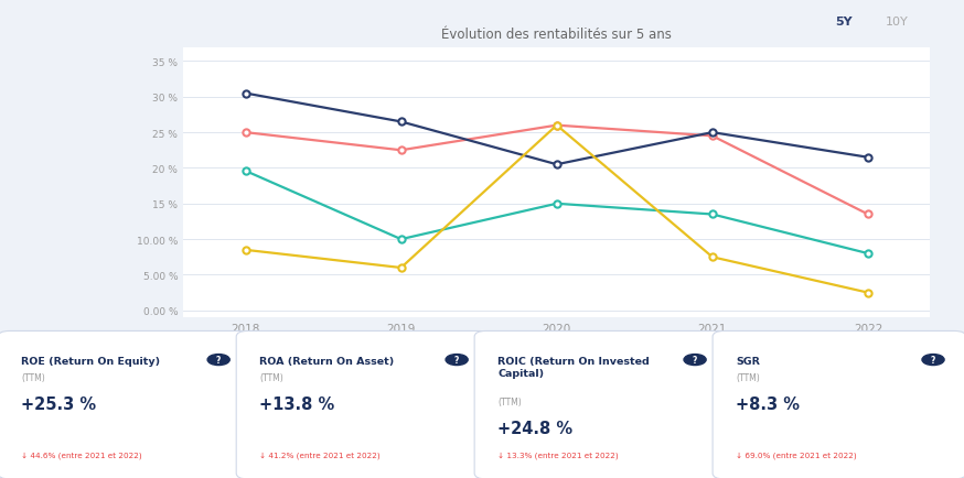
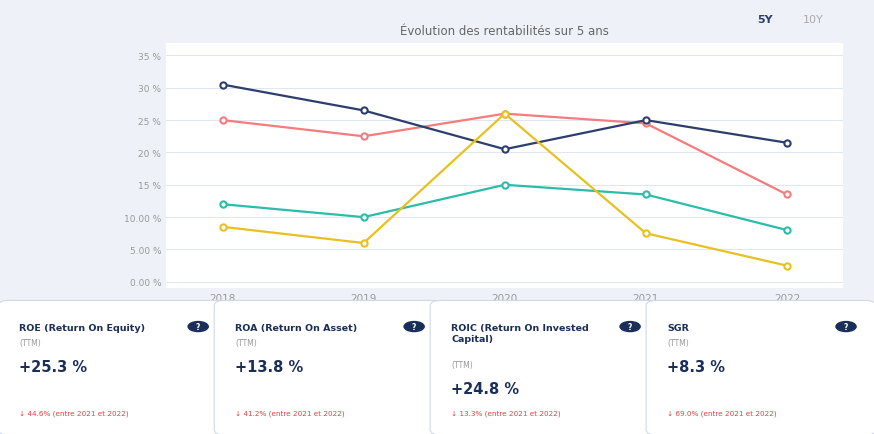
ROA (Return On Asset)/2018: 19.6 % -> 12.0 %
